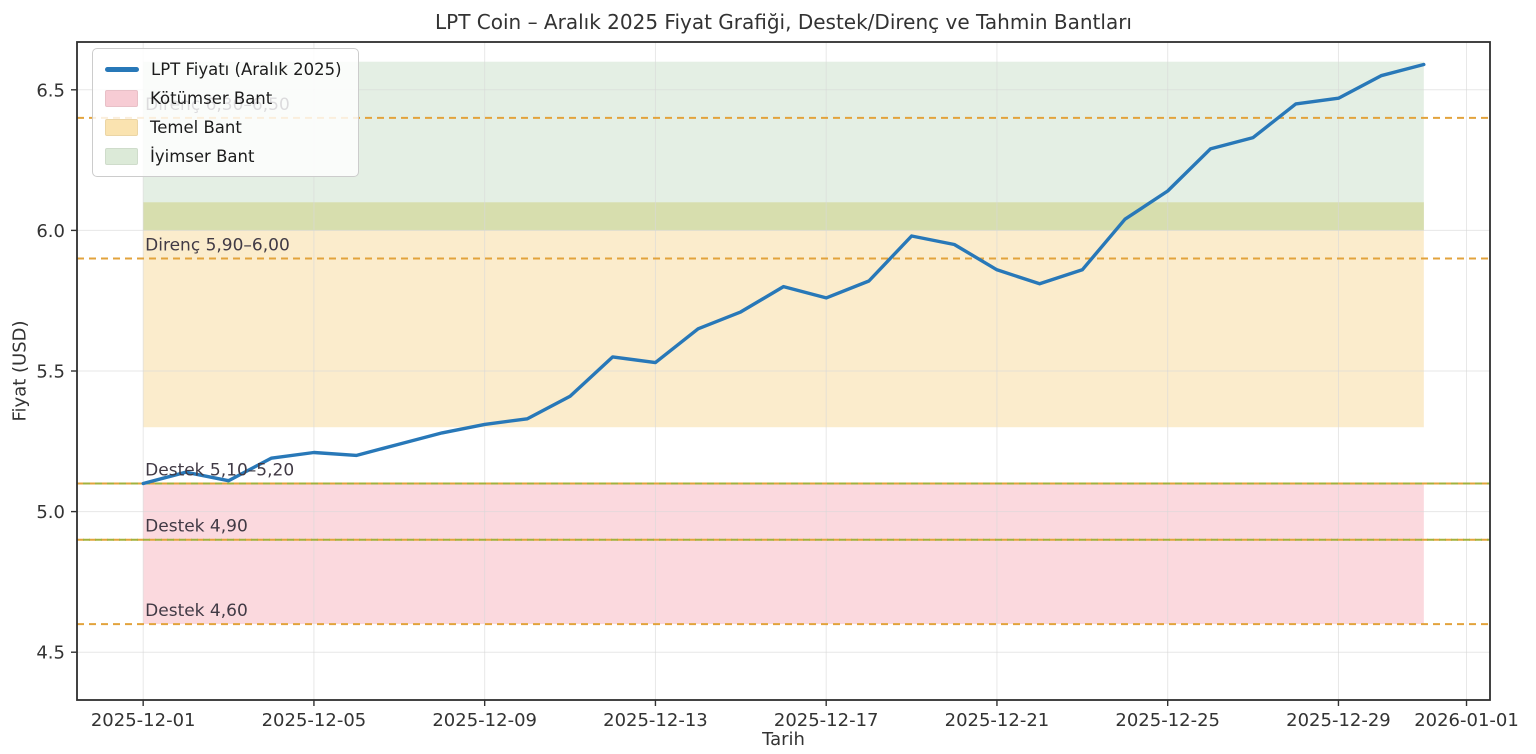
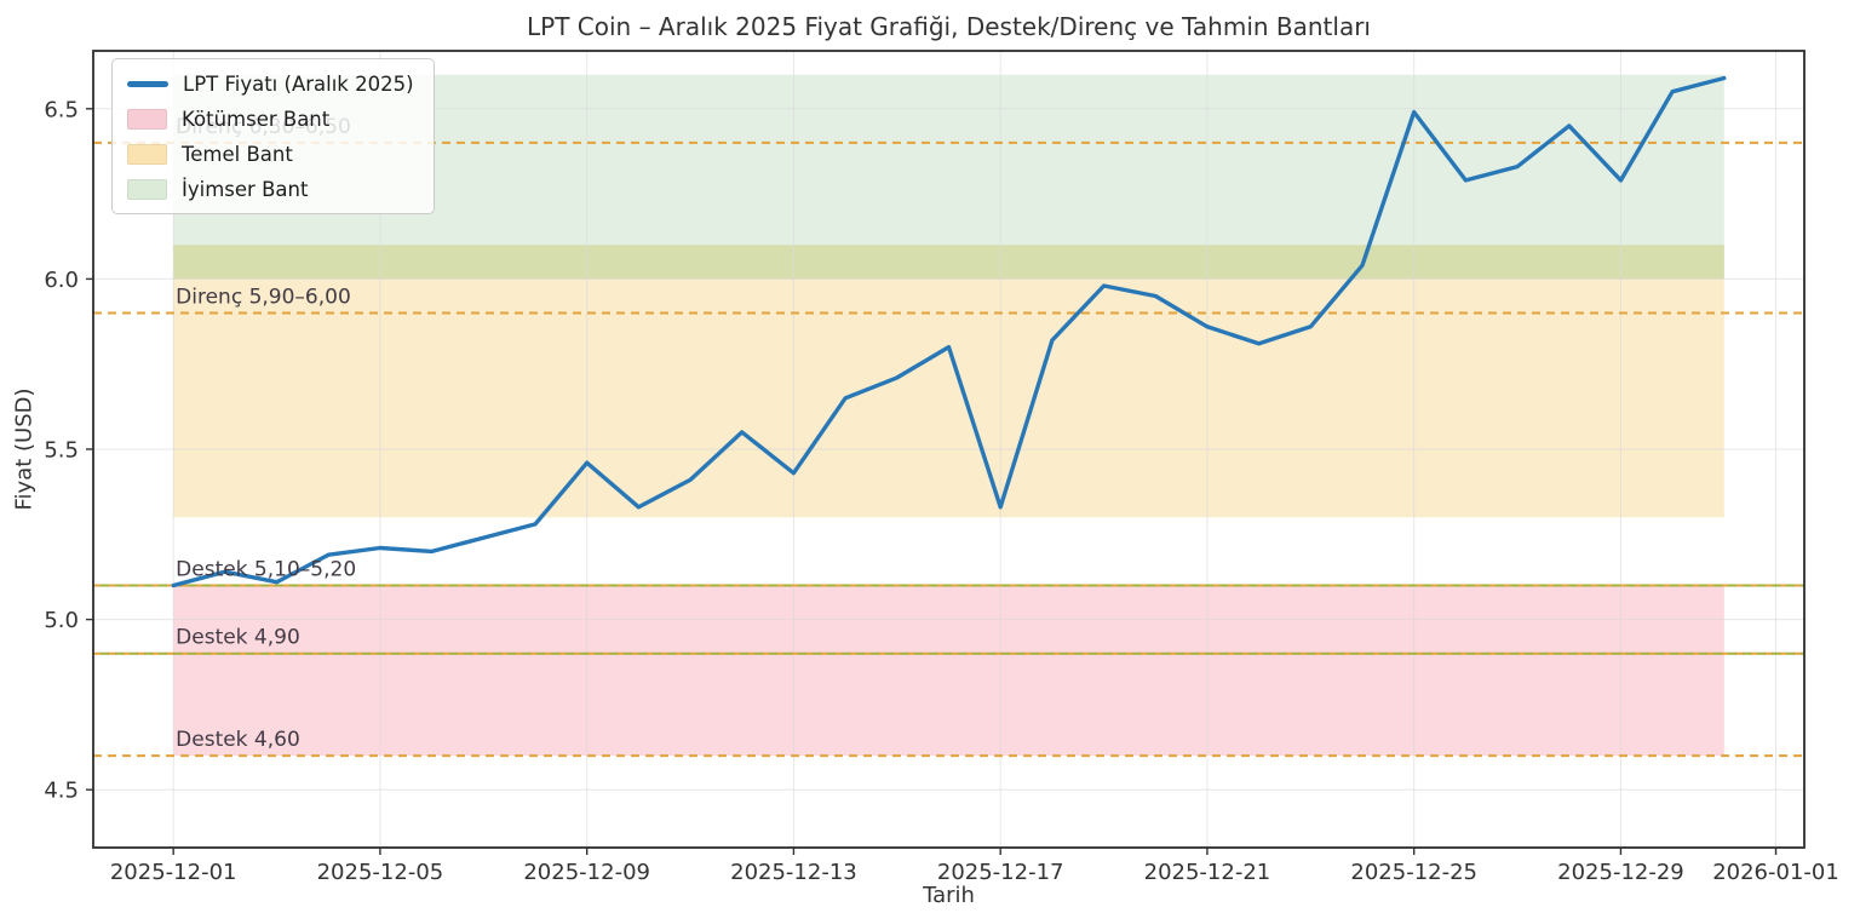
2025-12-09: 5.31 -> 5.46
2025-12-13: 5.53 -> 5.43
2025-12-17: 5.76 -> 5.33
2025-12-25: 6.14 -> 6.49
2025-12-29: 6.47 -> 6.29
